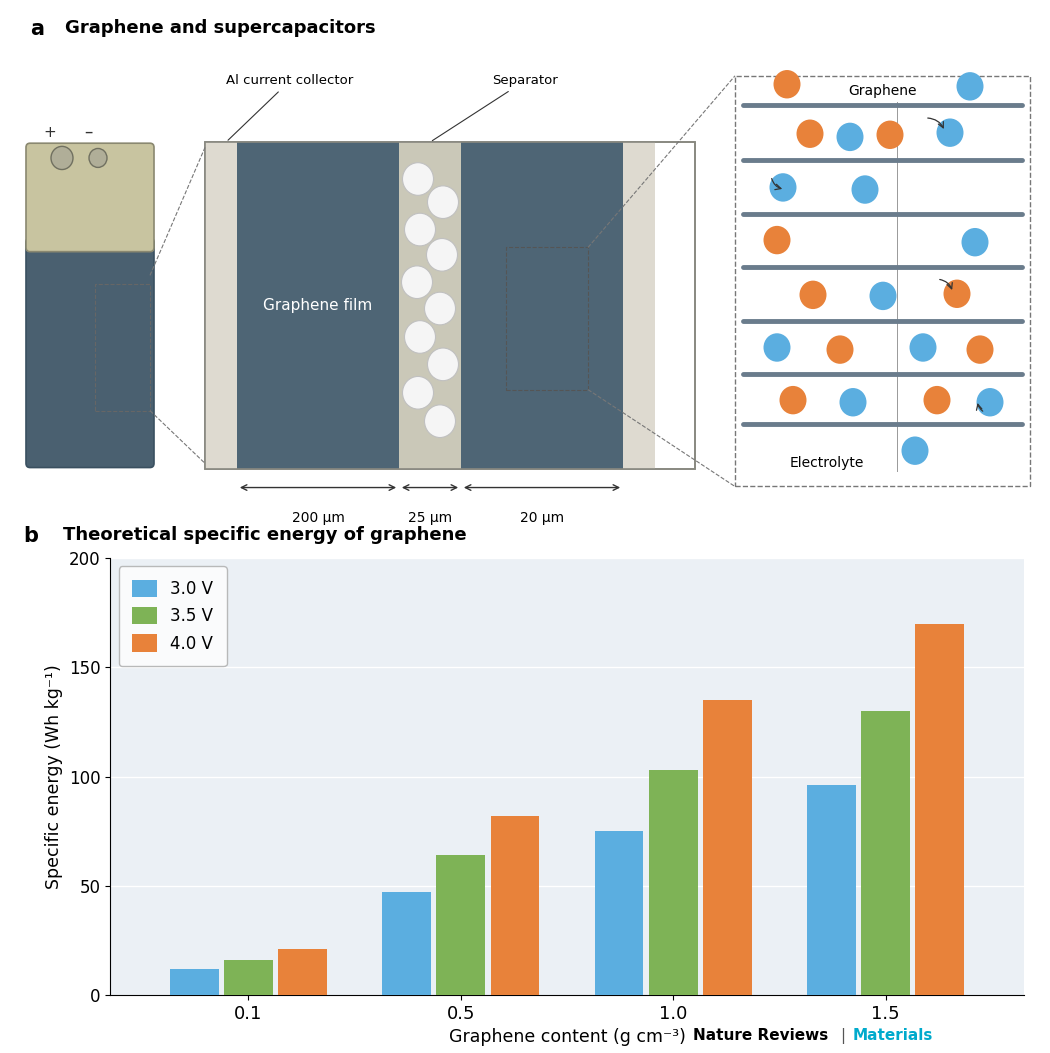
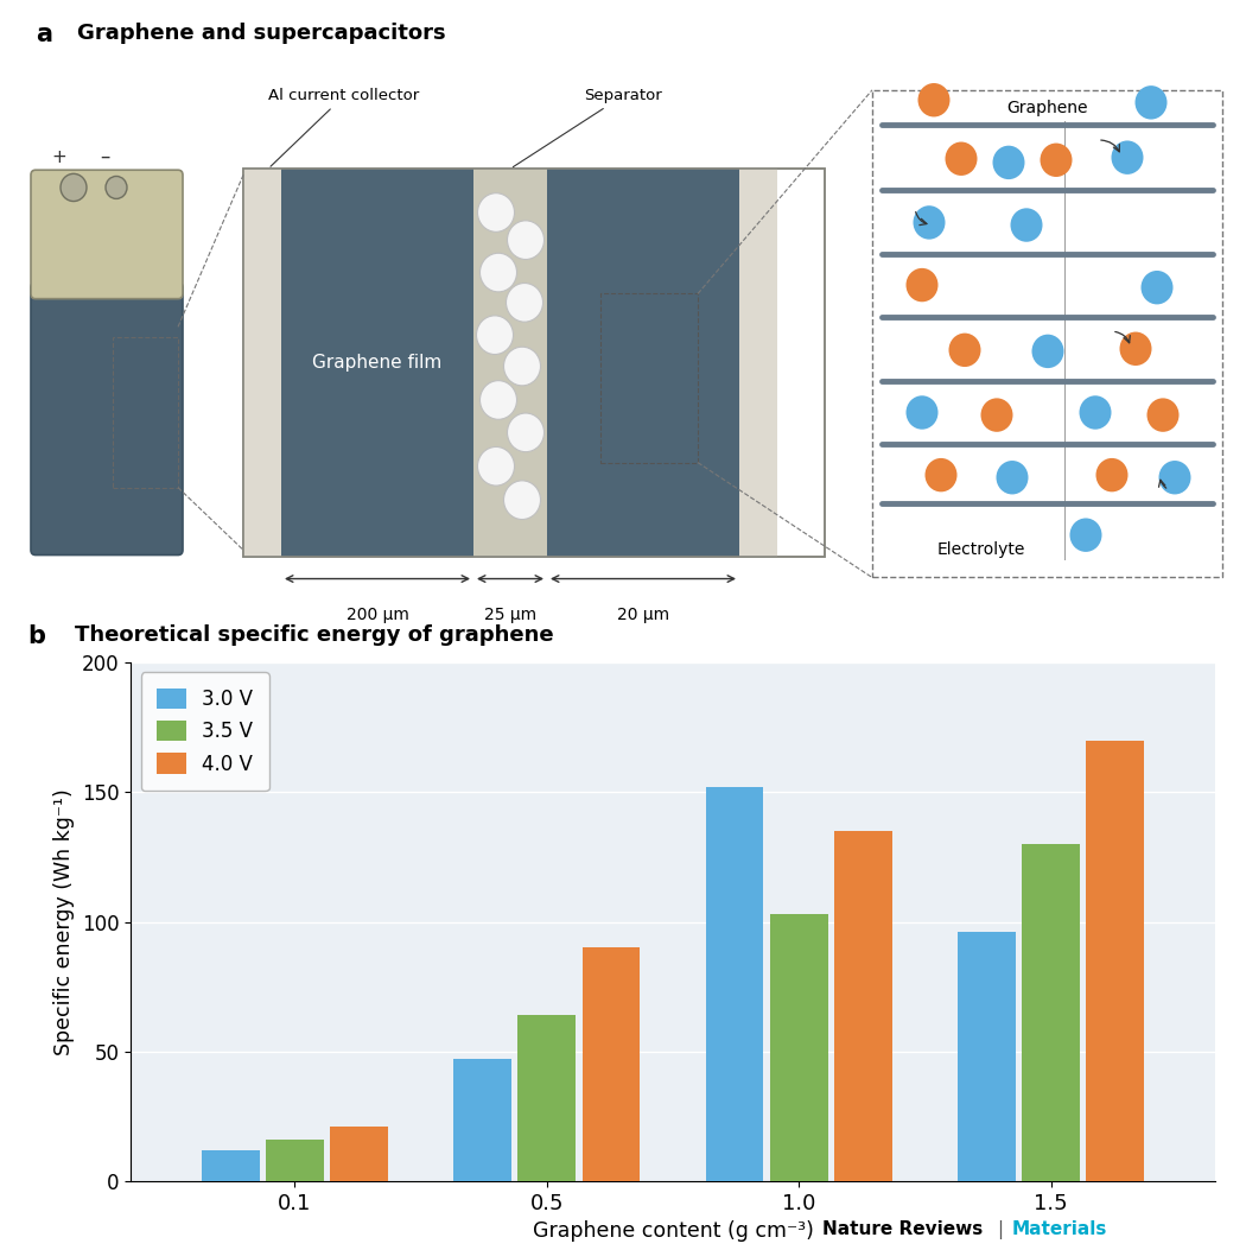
4.0 V/0.5: 82 -> 90
3.0 V/1.0: 75 -> 152
